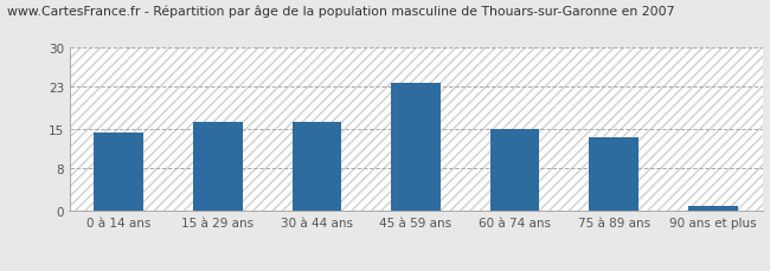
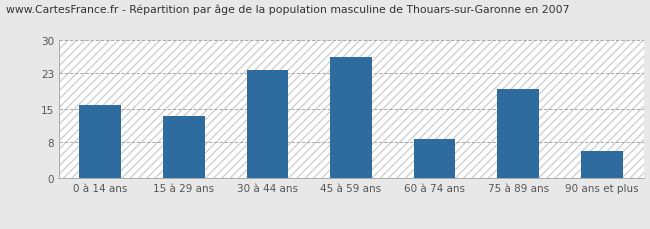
0 à 14 ans: 14.5 -> 16.0
15 à 29 ans: 16.5 -> 13.5
30 à 44 ans: 16.5 -> 23.5
45 à 59 ans: 23.5 -> 26.5
60 à 74 ans: 15.0 -> 8.5
75 à 89 ans: 13.5 -> 19.5
90 ans et plus: 1.0 -> 6.0
